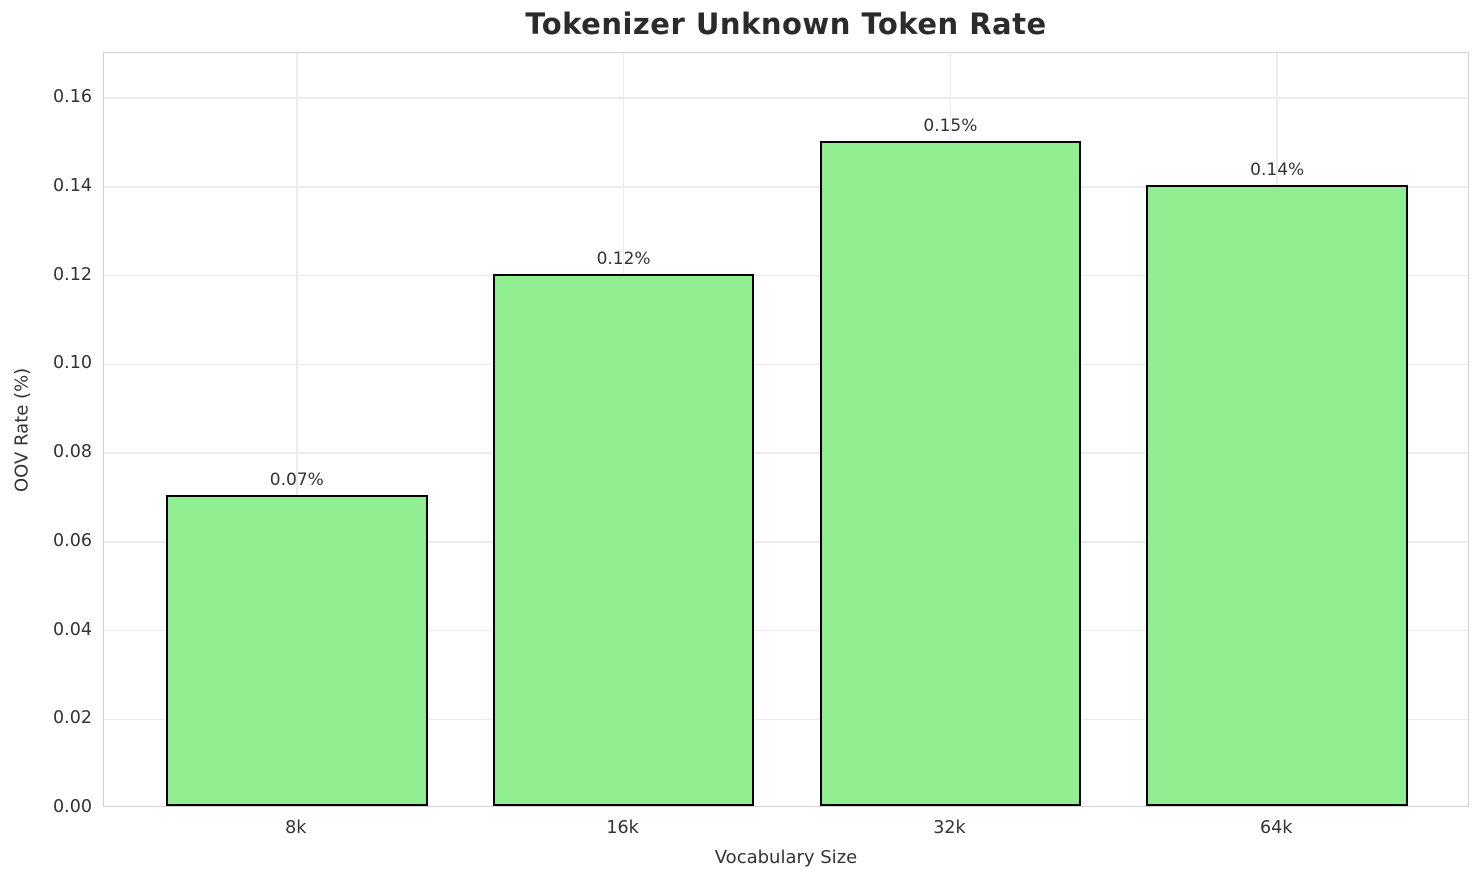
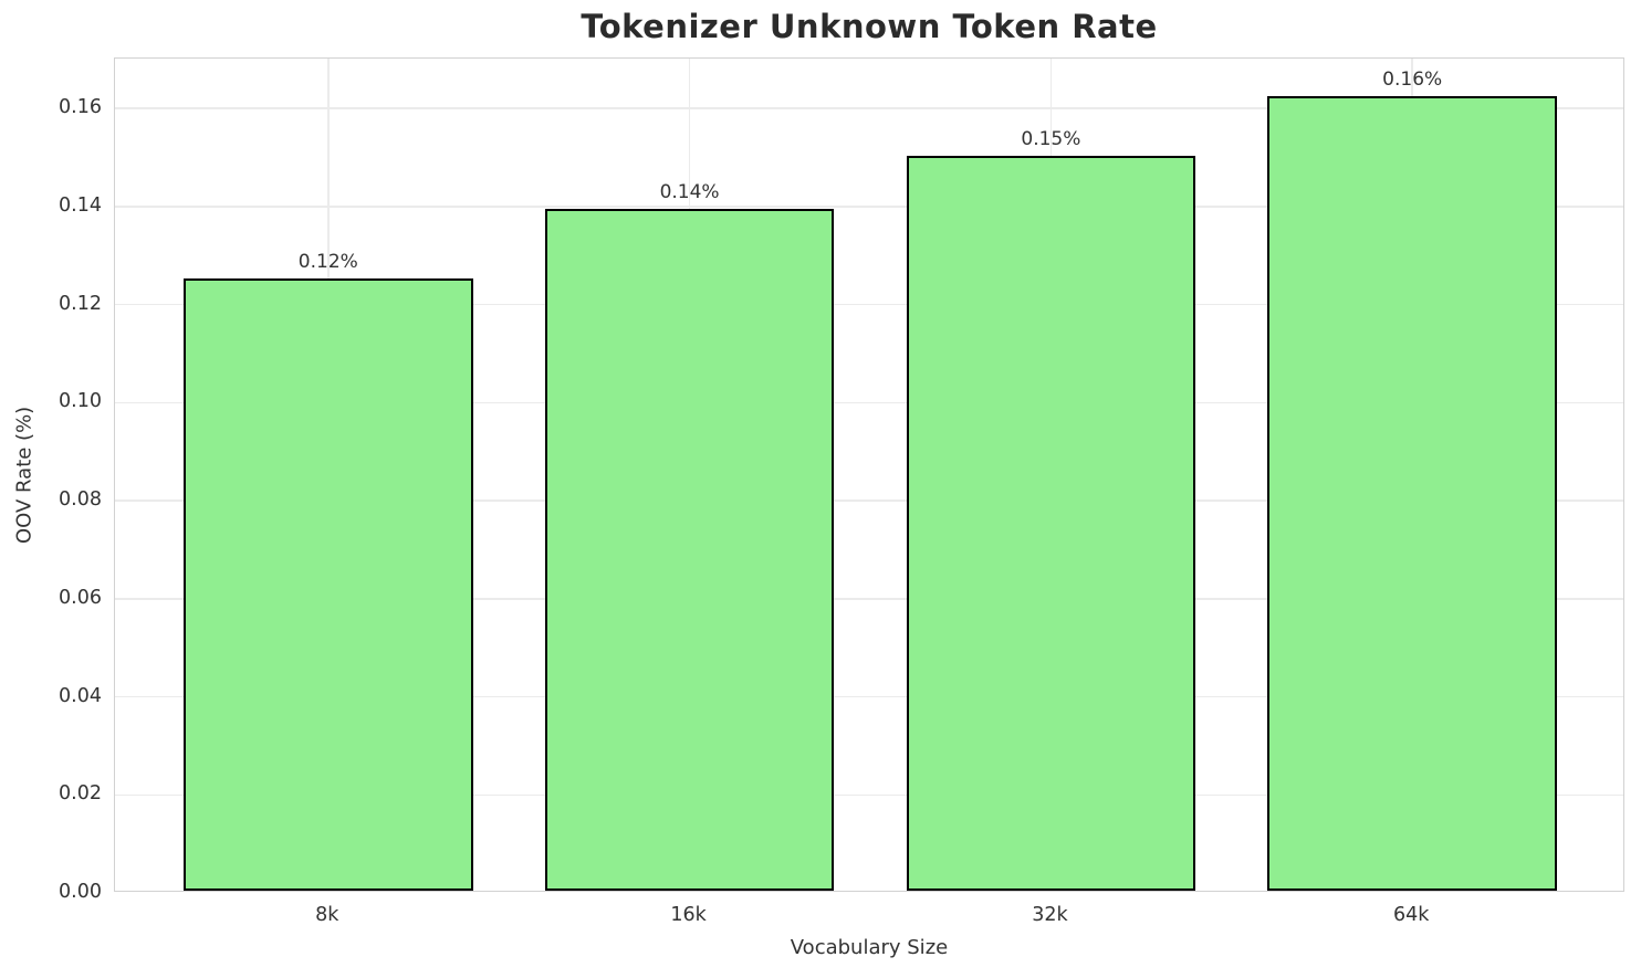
8k: 0.07% -> 0.12%
16k: 0.12% -> 0.14%
64k: 0.14% -> 0.16%
